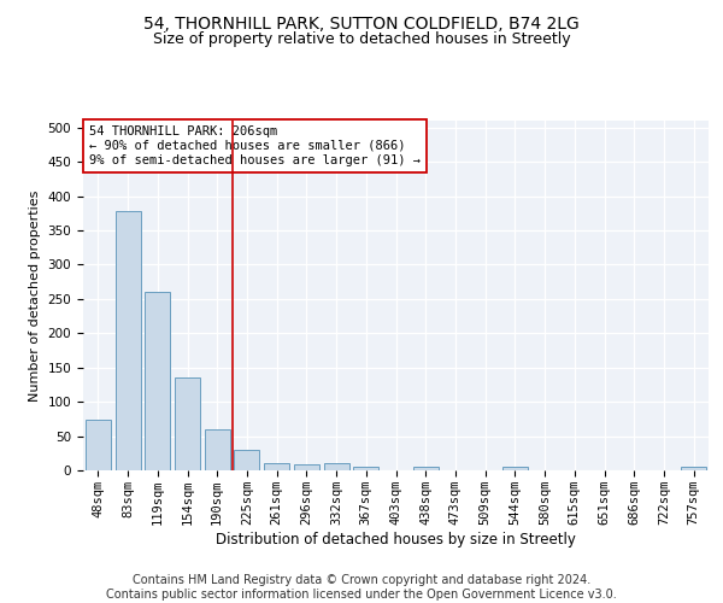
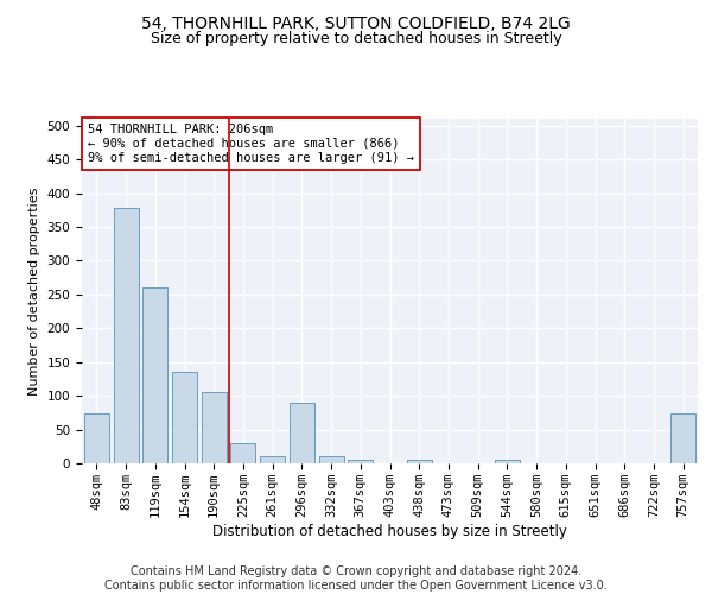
190sqm: 60 -> 106
296sqm: 8 -> 90
757sqm: 5 -> 74
